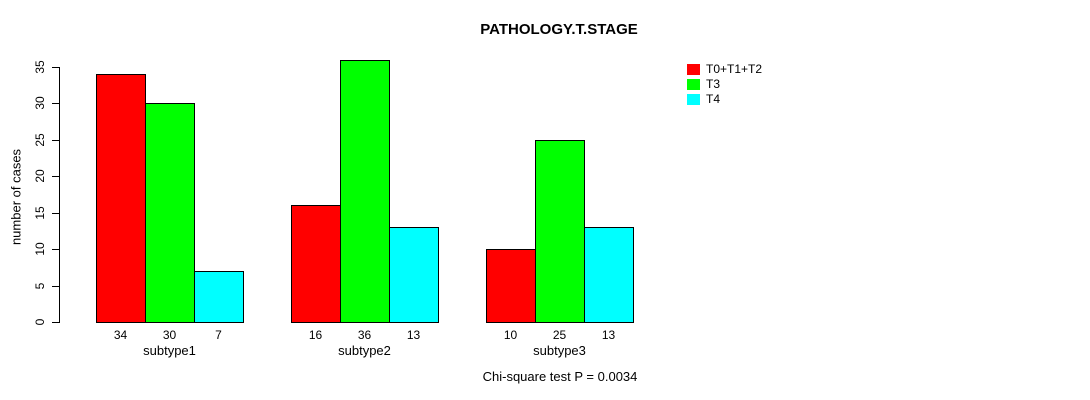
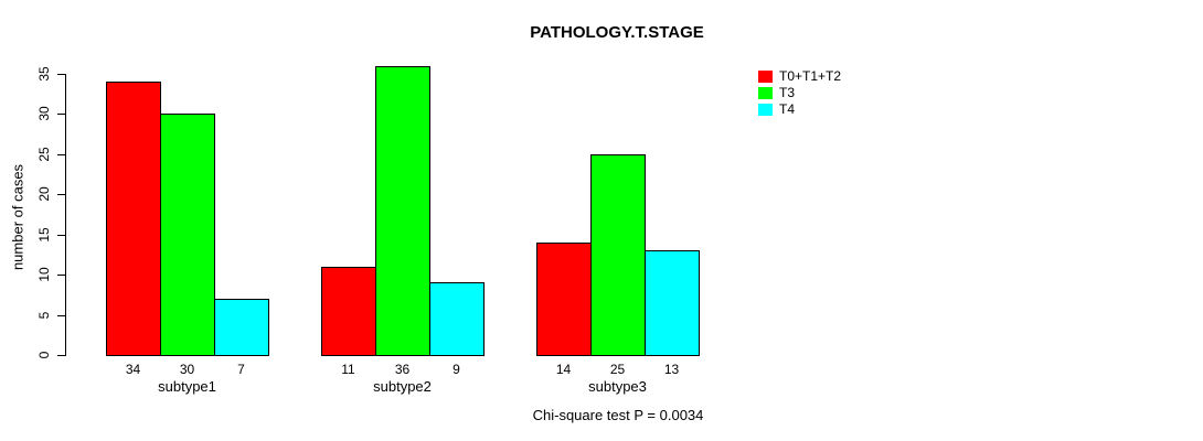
T0+T1+T2/subtype2: 16 -> 11
T4/subtype2: 13 -> 9
T0+T1+T2/subtype3: 10 -> 14
